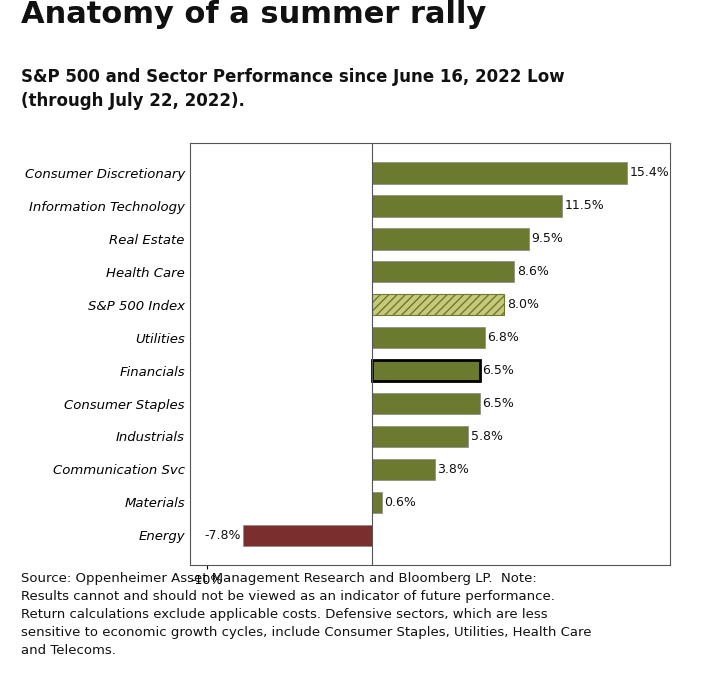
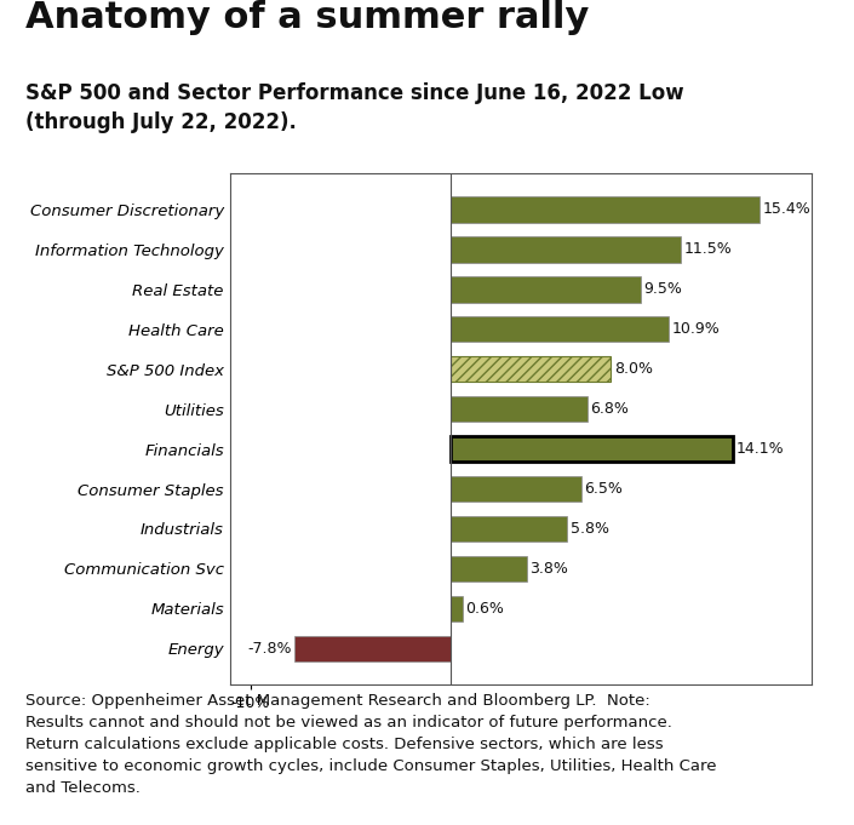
Health Care: 8.6% -> 10.9%
Financials: 6.5% -> 14.1%
